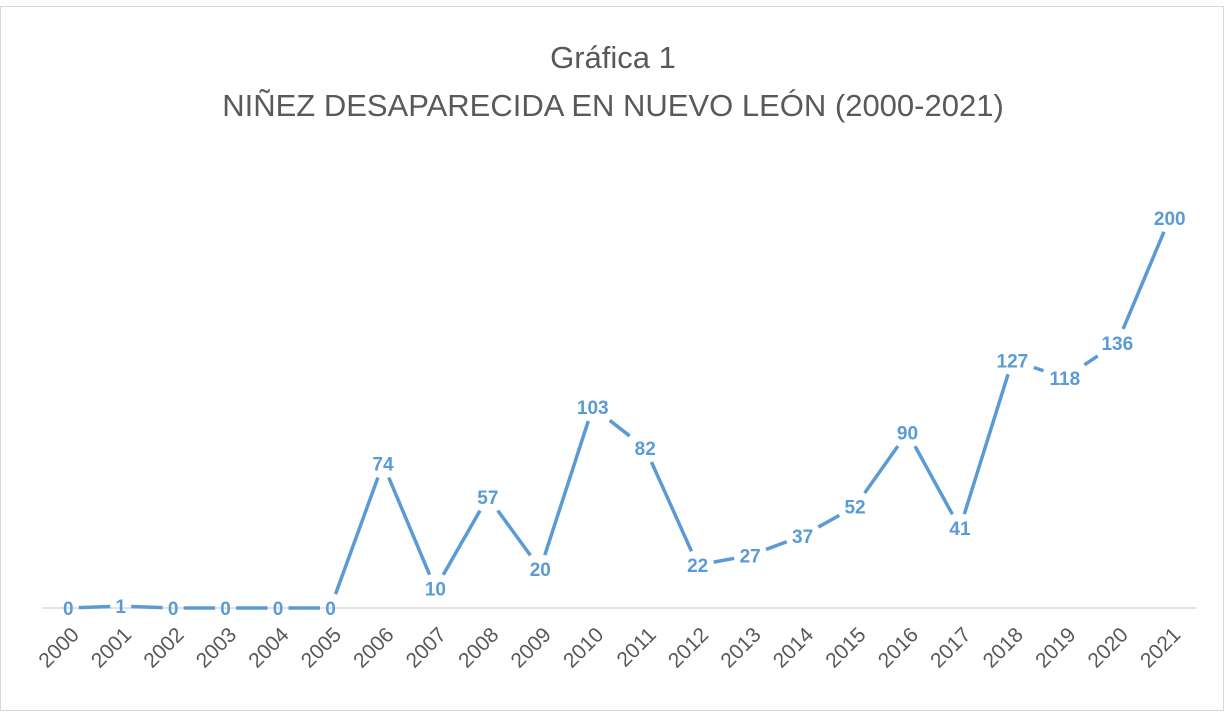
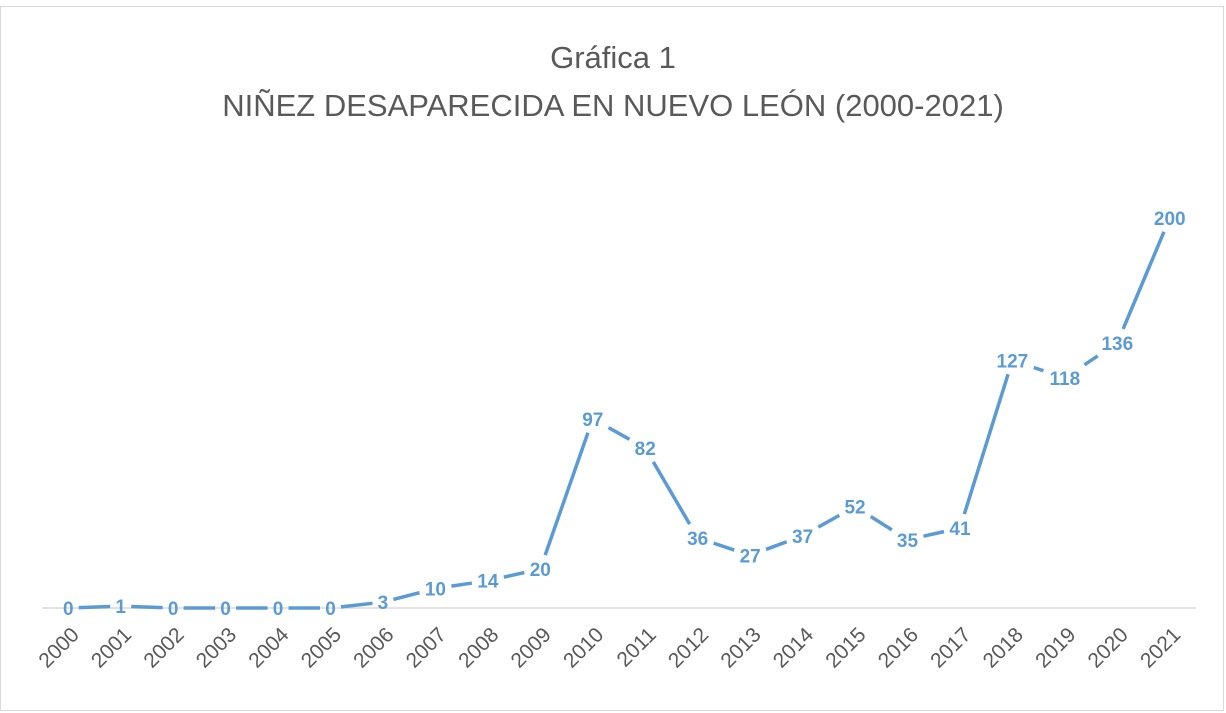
2006: 74 -> 3
2008: 57 -> 14
2010: 103 -> 97
2012: 22 -> 36
2016: 90 -> 35
